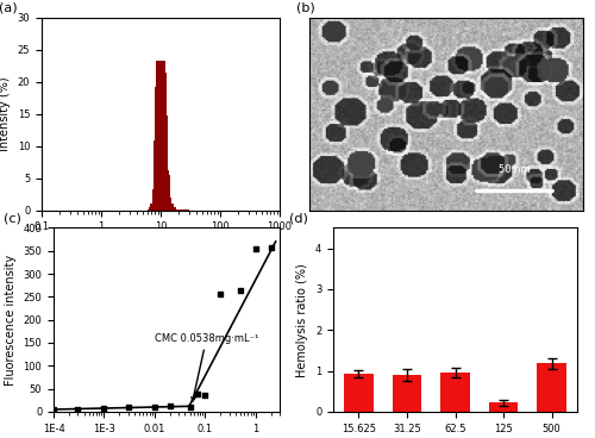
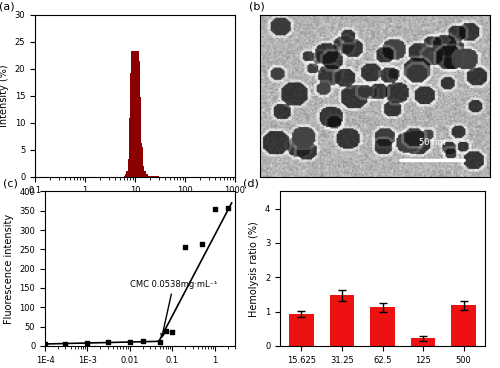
31.25: 0.90 -> 1.47
62.5: 0.95 -> 1.12
